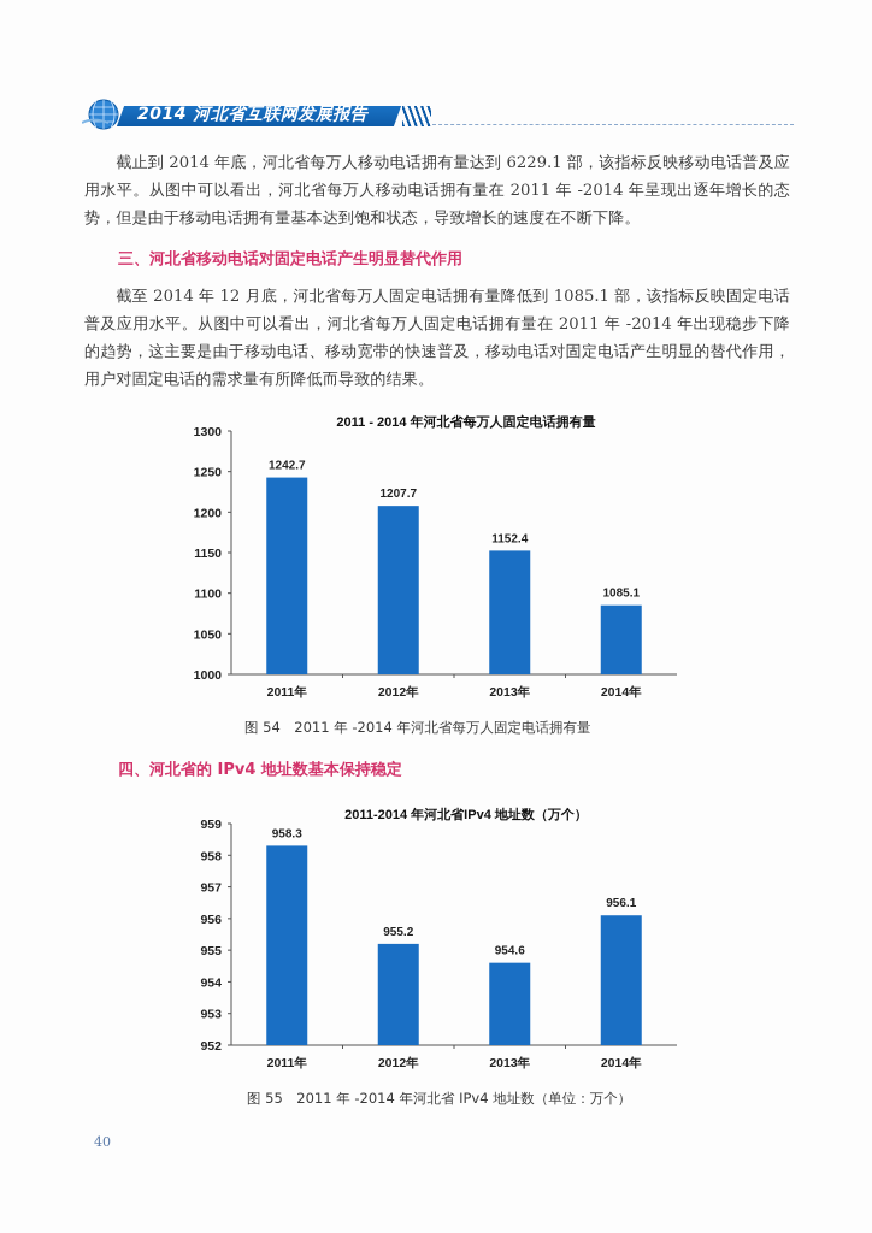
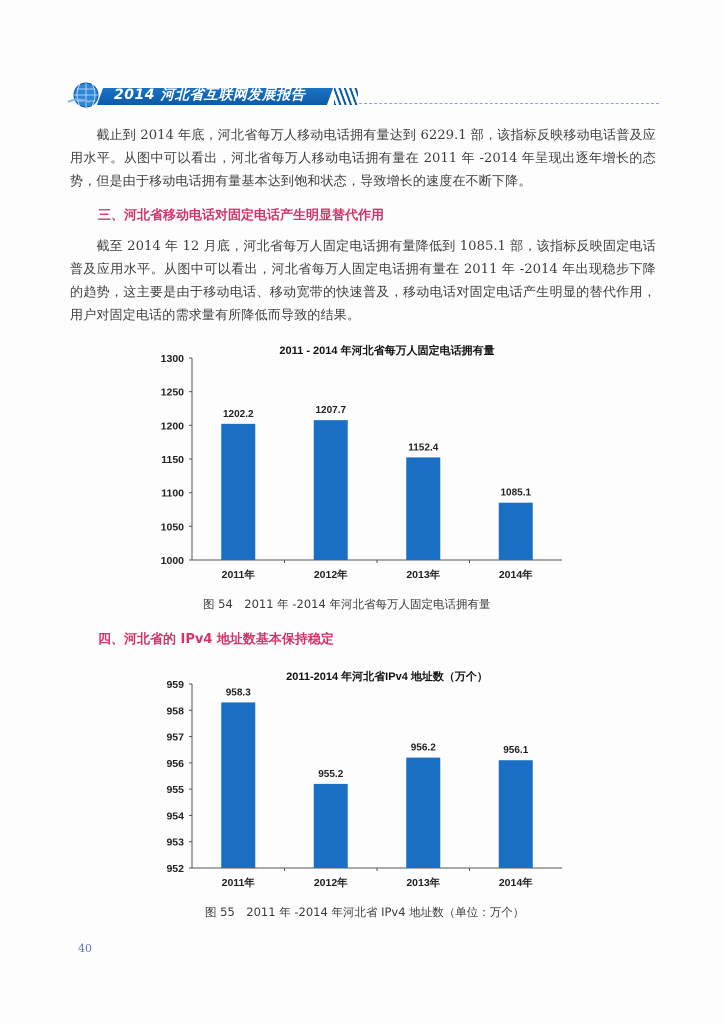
2011 - 2014 年河北省每万人固定电话拥有量/2011年: 1242.7 -> 1202.2
2011-2014 年河北省IPv4 地址数（万个）/2013年: 954.6 -> 956.2
